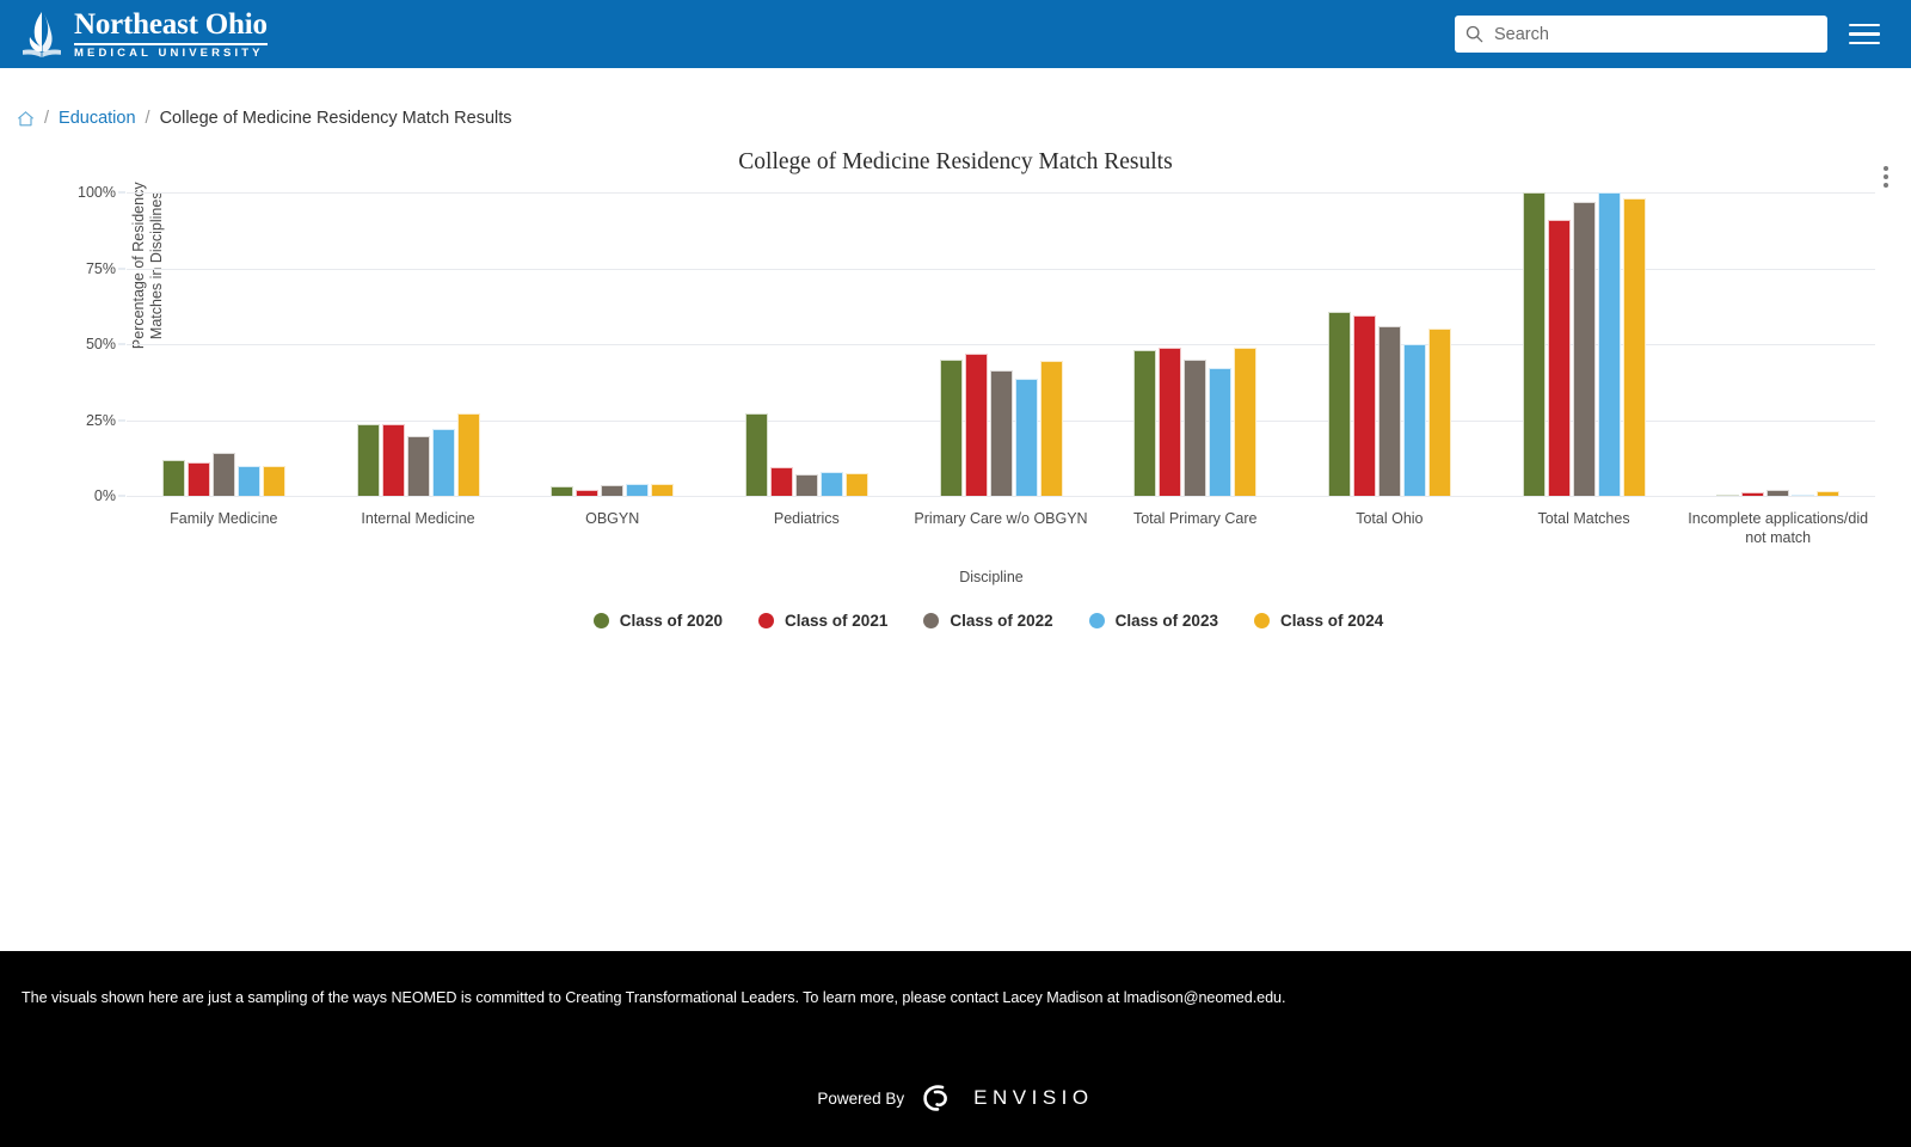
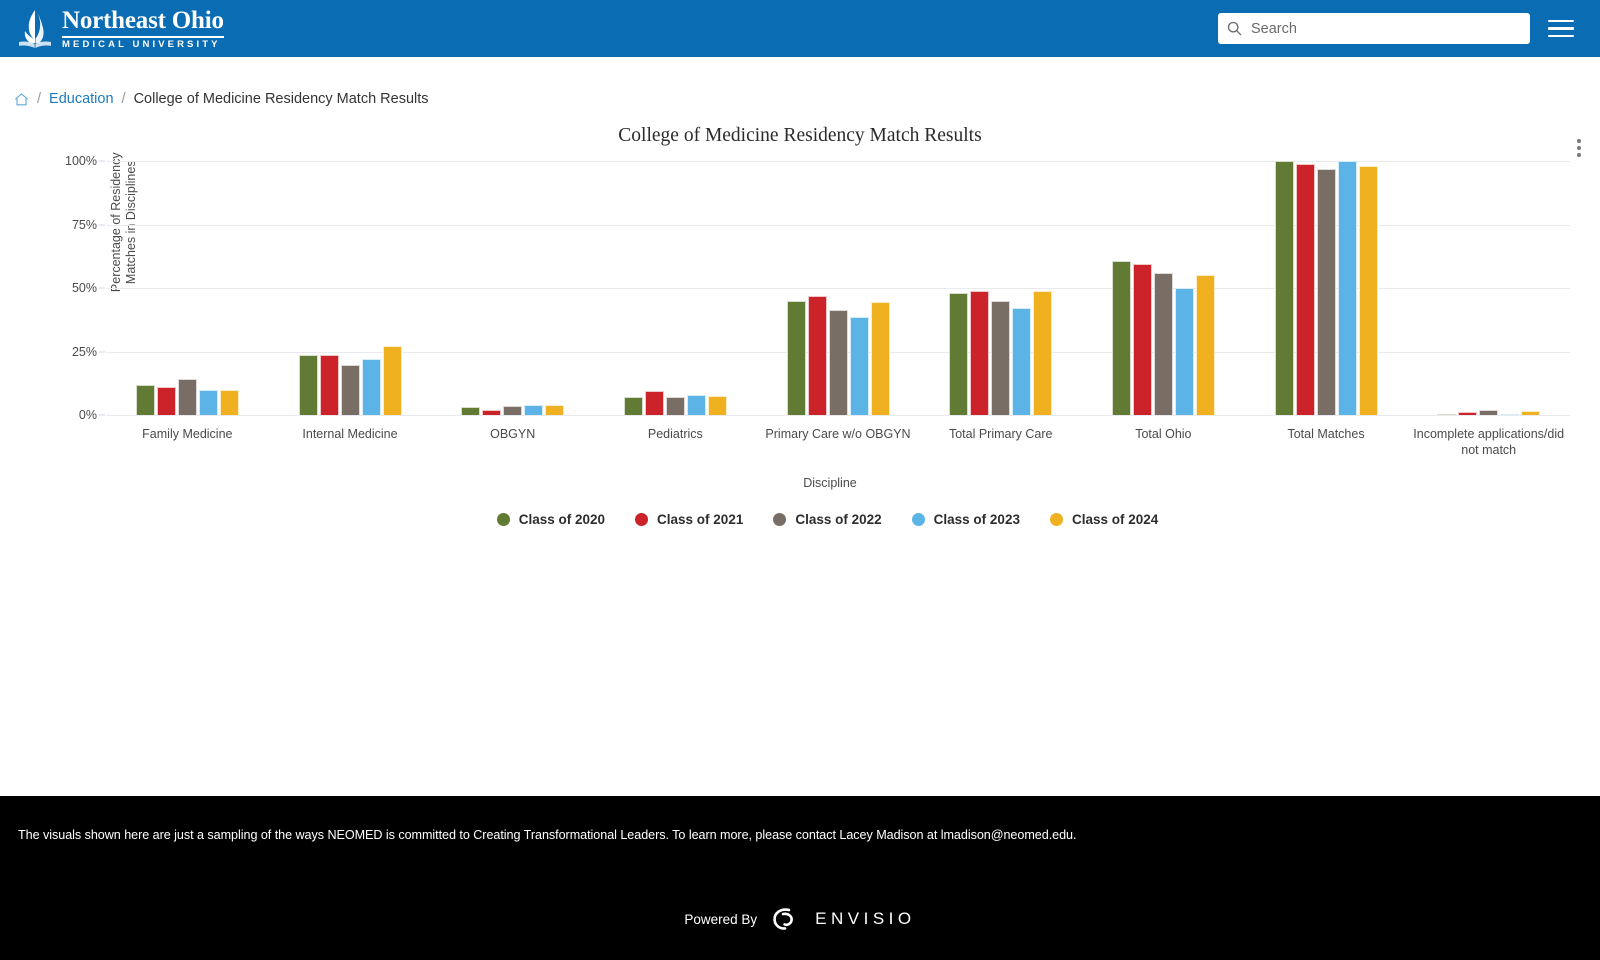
Class of 2020/Pediatrics: 27% -> 7%
Class of 2021/Total Matches: 91% -> 99%
